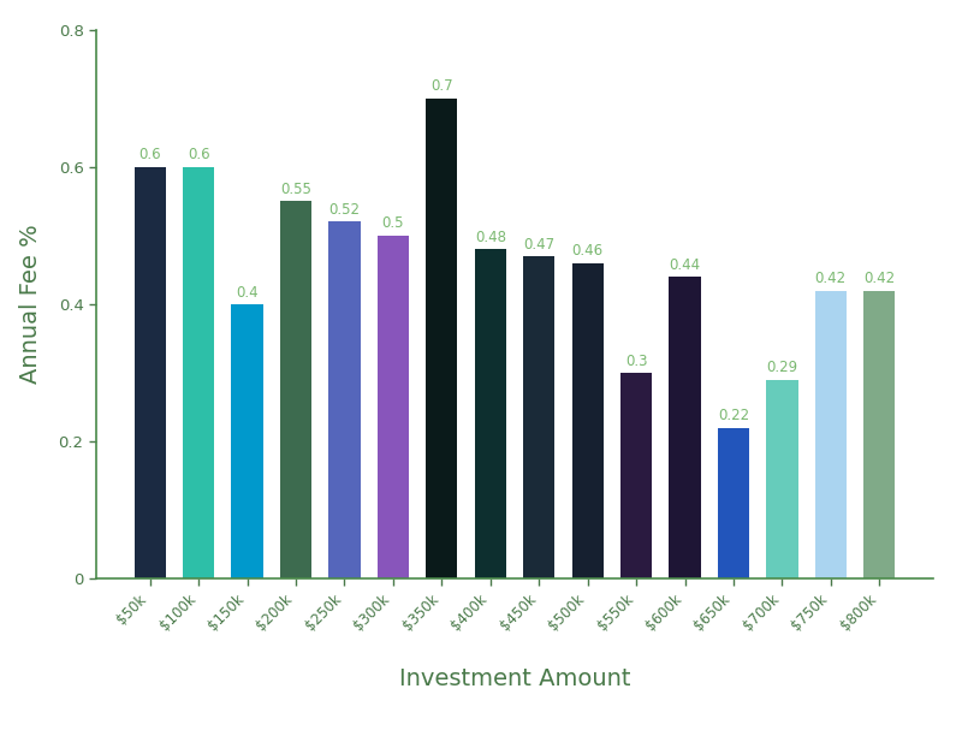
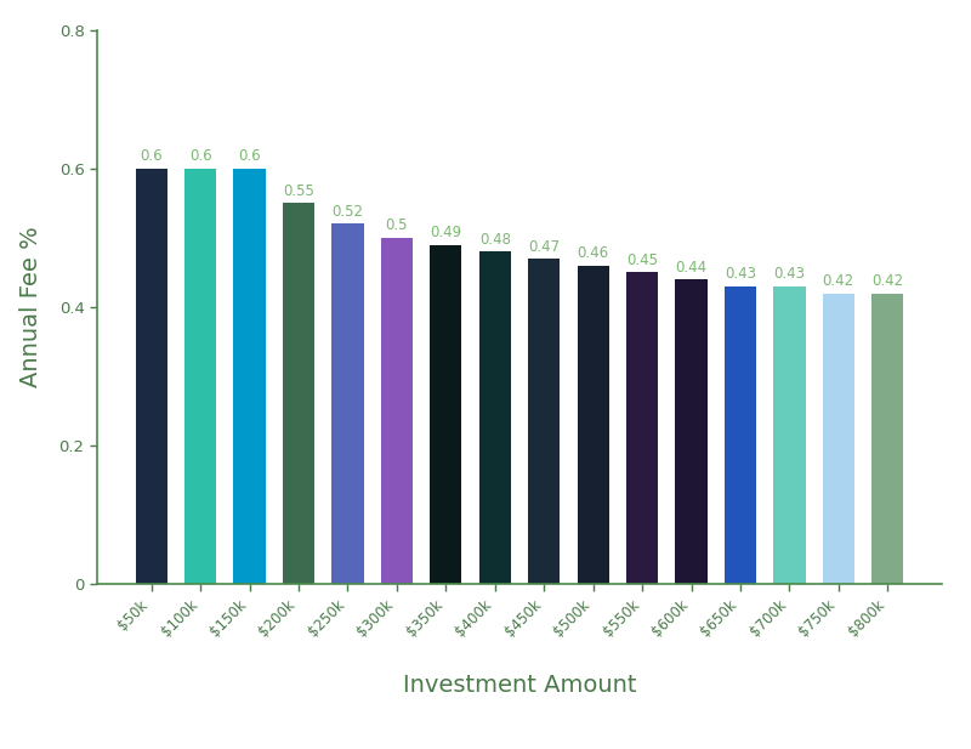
$150k: 0.4 -> 0.6
$350k: 0.7 -> 0.49
$550k: 0.3 -> 0.45
$650k: 0.22 -> 0.43
$700k: 0.29 -> 0.43
